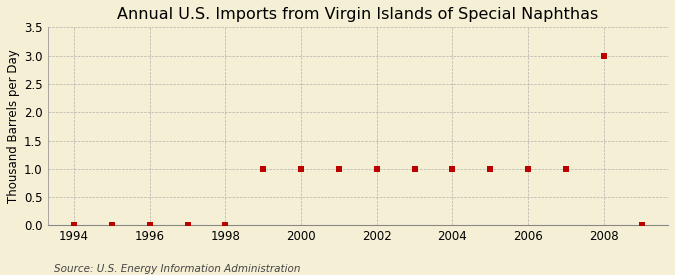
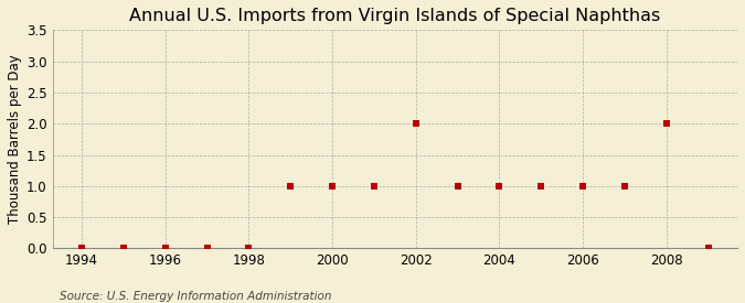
2002: 1 -> 2
2008: 3 -> 2
